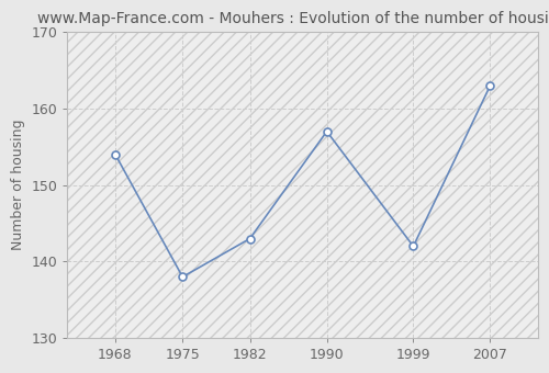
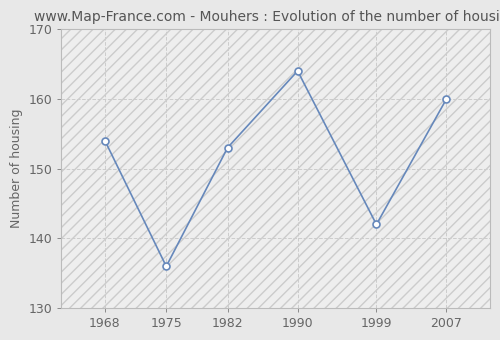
1975: 138 -> 136
1982: 143 -> 153
1990: 157 -> 164
2007: 163 -> 160
